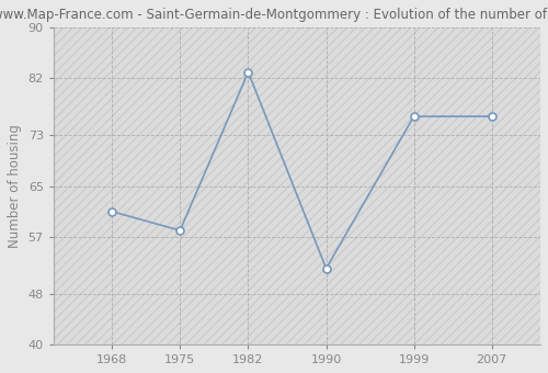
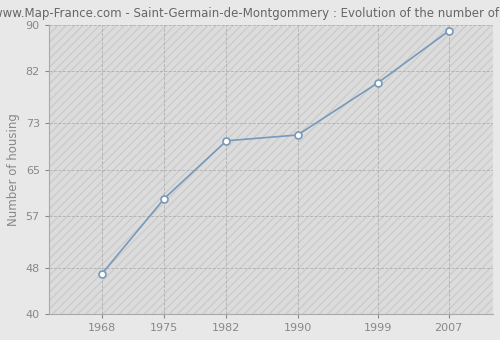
1968: 61 -> 47
1975: 58 -> 60
1982: 83 -> 70
1990: 52 -> 71
1999: 76 -> 80
2007: 76 -> 89
